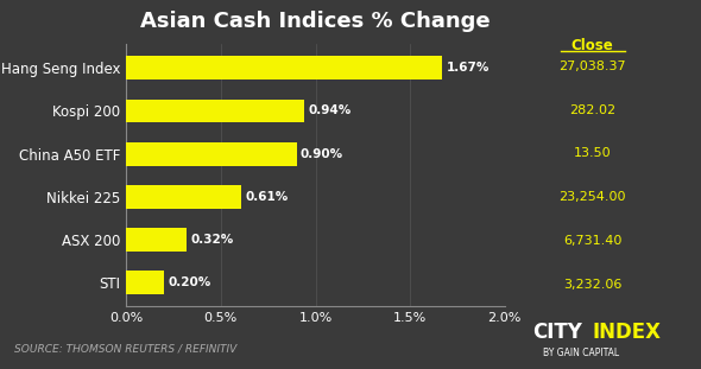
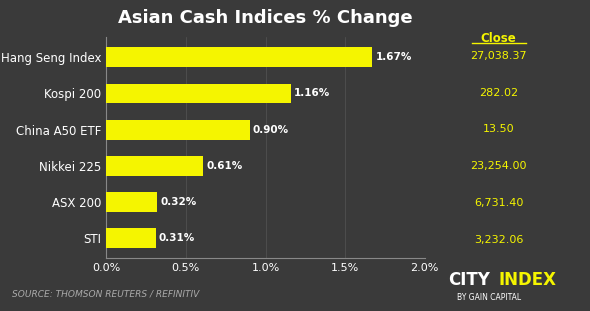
Kospi 200: 0.94% -> 1.16%
STI: 0.20% -> 0.31%
